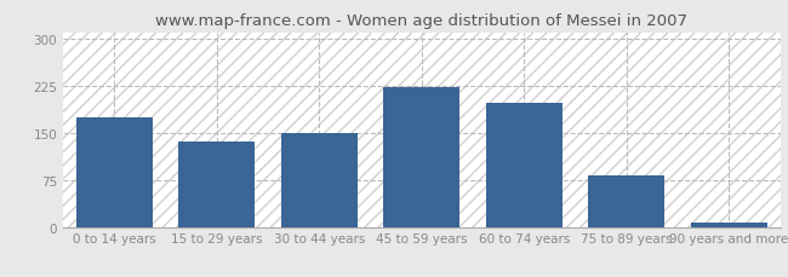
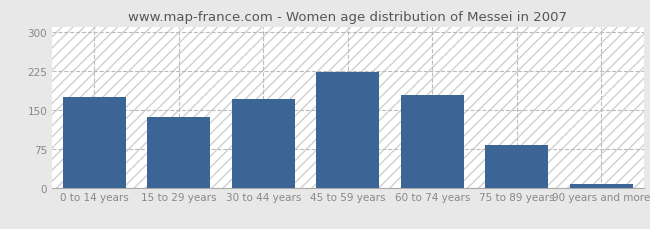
30 to 44 years: 150 -> 170
60 to 74 years: 198 -> 178
